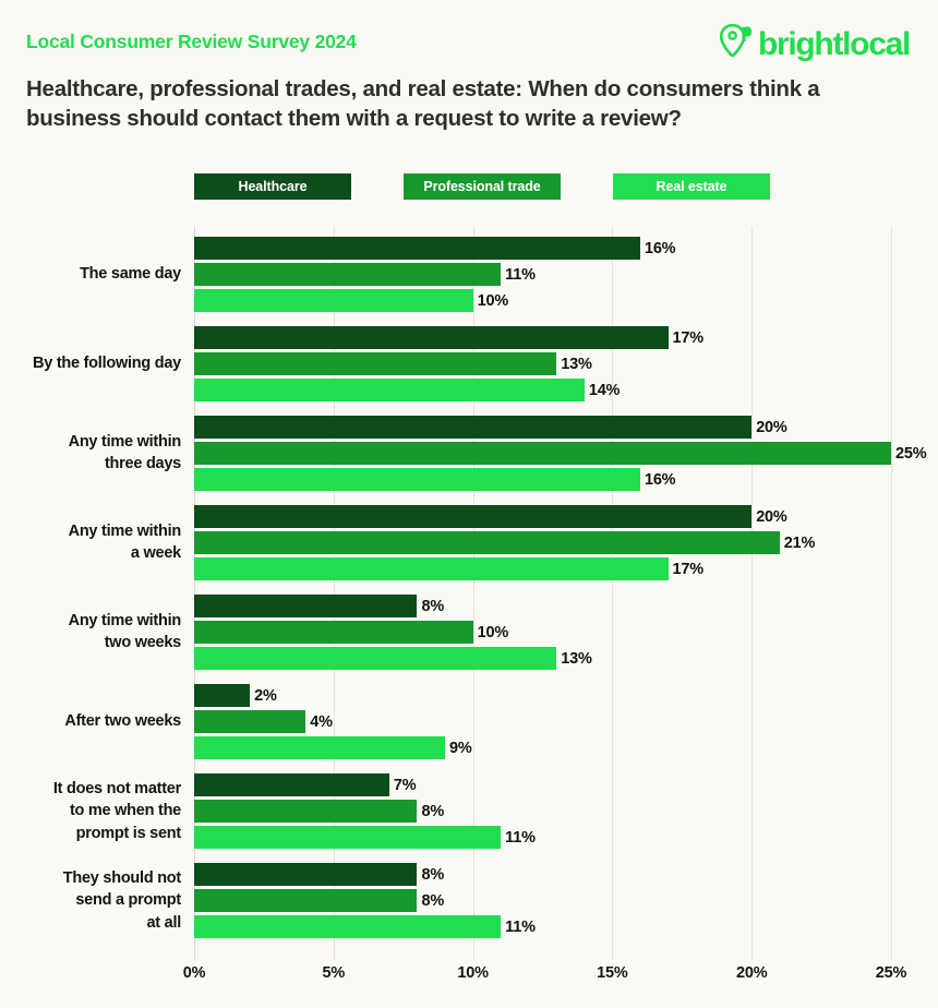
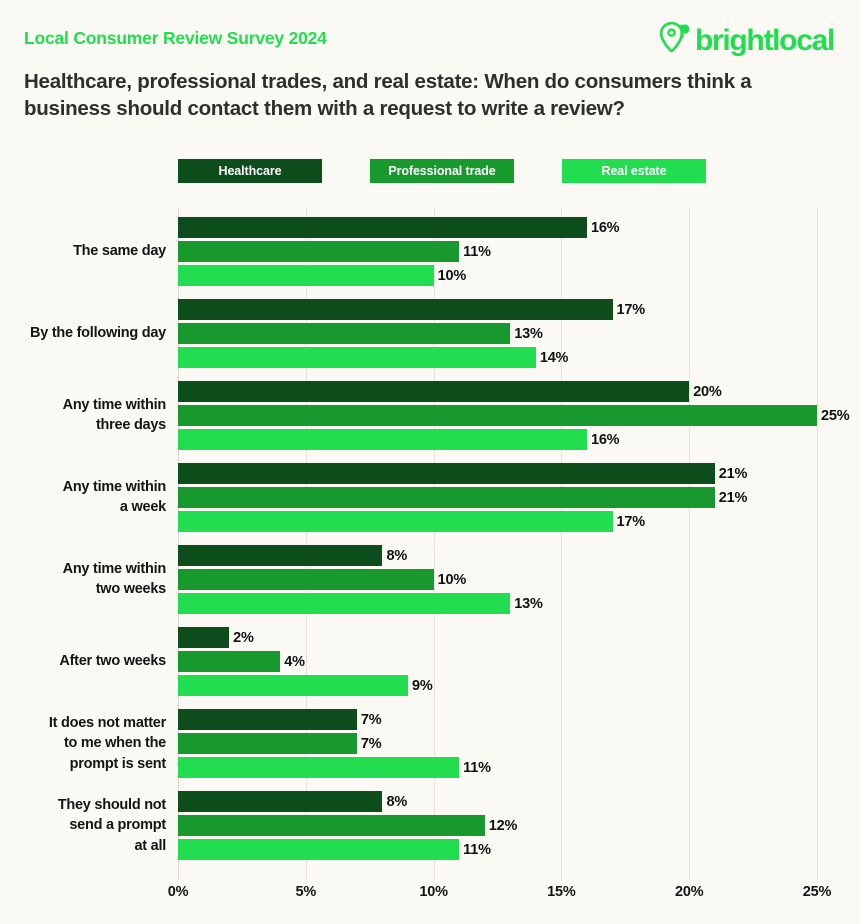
Healthcare/Any time within a week: 20% -> 21%
Professional trade/It does not matter to me when the prompt is sent: 8% -> 7%
Professional trade/They should not send a prompt at all: 8% -> 12%
